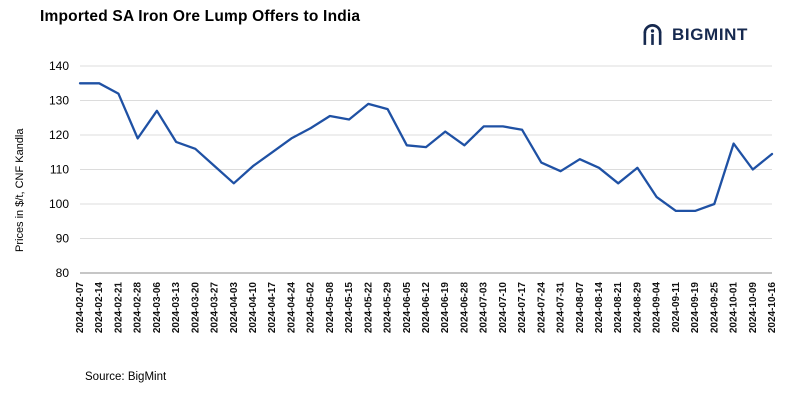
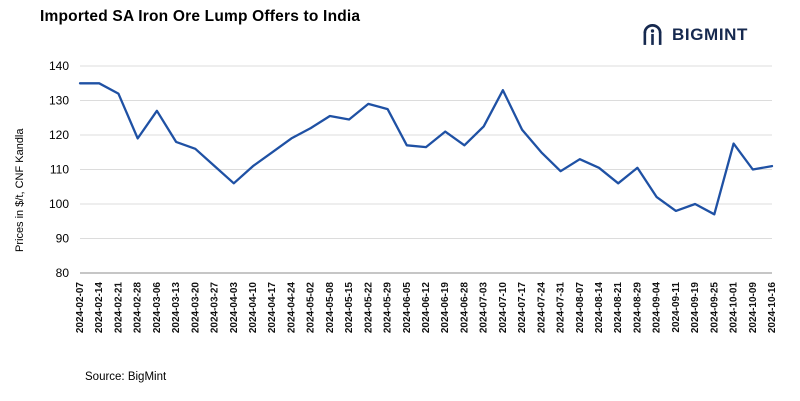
2024-07-10: 122 -> 133
2024-07-24: 112 -> 115
2024-09-19: 98 -> 100
2024-09-25: 100 -> 97
2024-10-16: 114 -> 111
